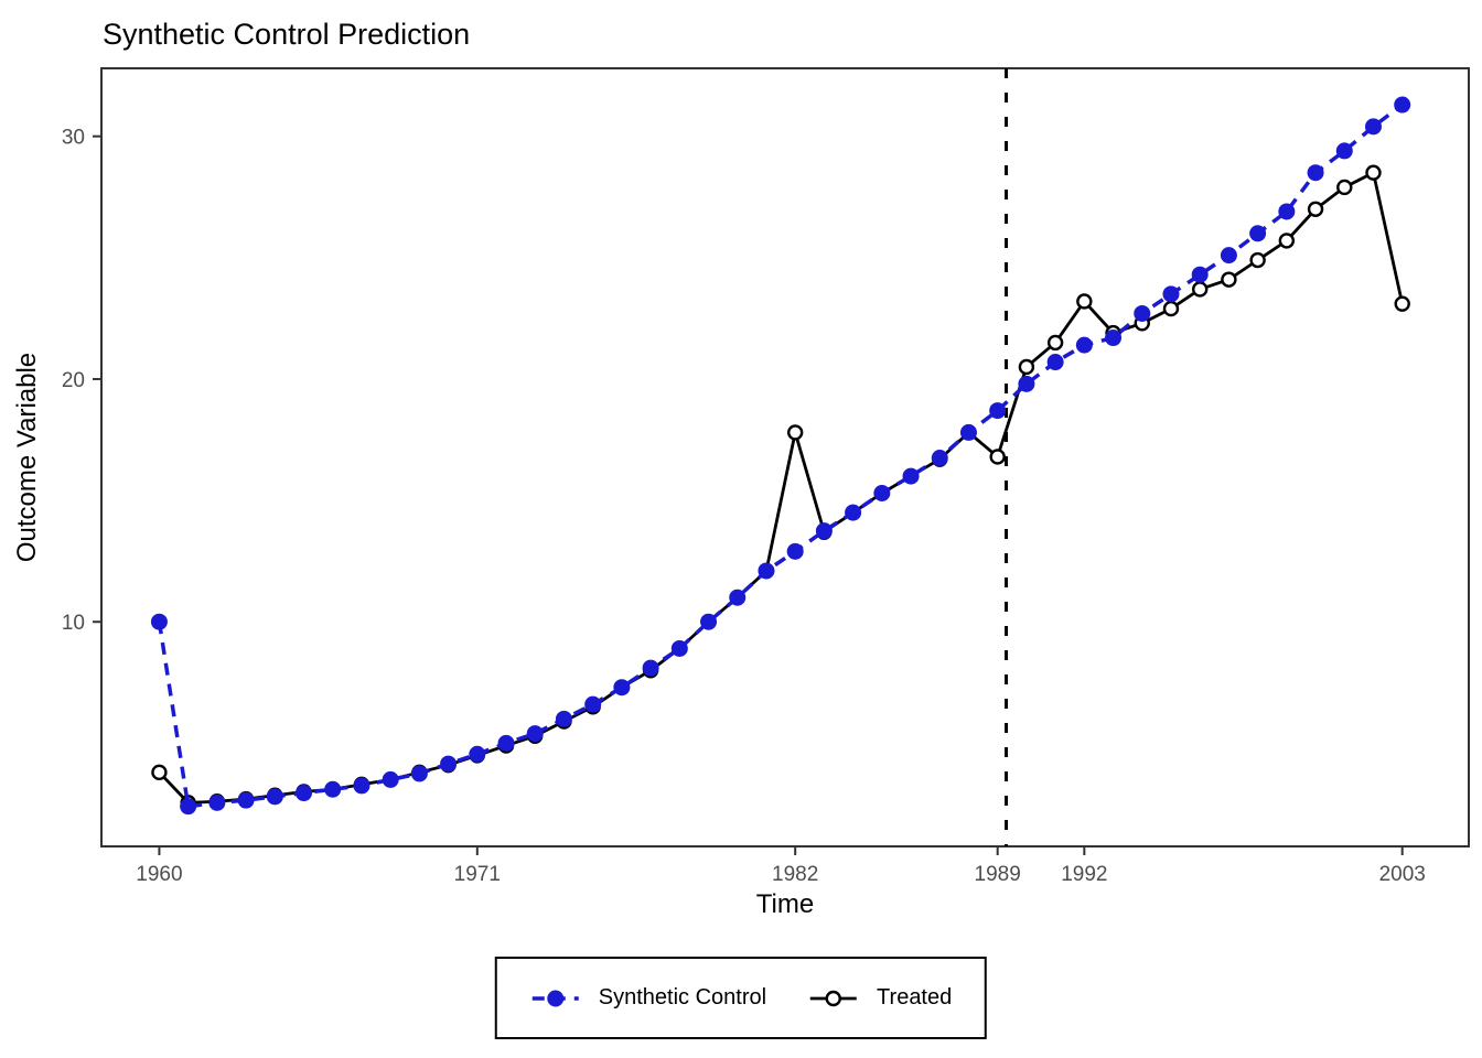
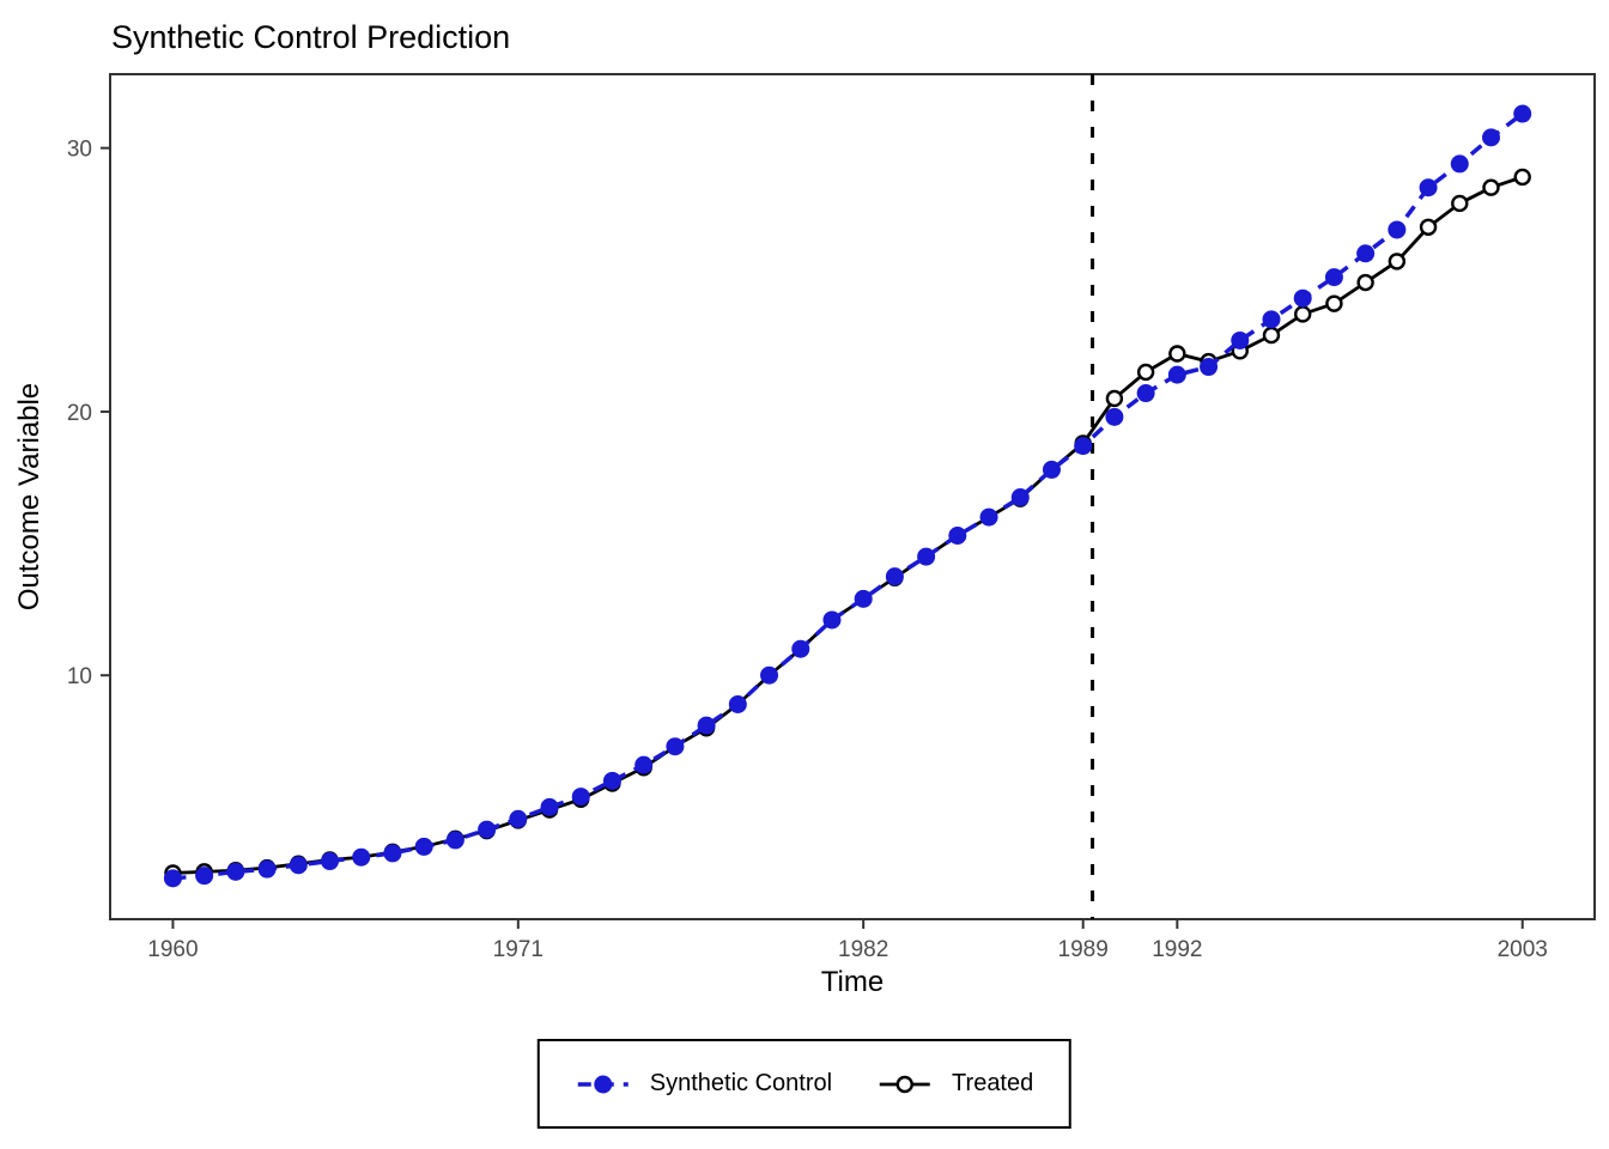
Synthetic Control/1960: 10.0 -> 2.3
Treated/1960: 3.8 -> 2.5
Treated/1982: 17.8 -> 12.9
Treated/1989: 16.8 -> 18.8
Treated/1992: 23.2 -> 22.2
Treated/2003: 23.1 -> 28.9
